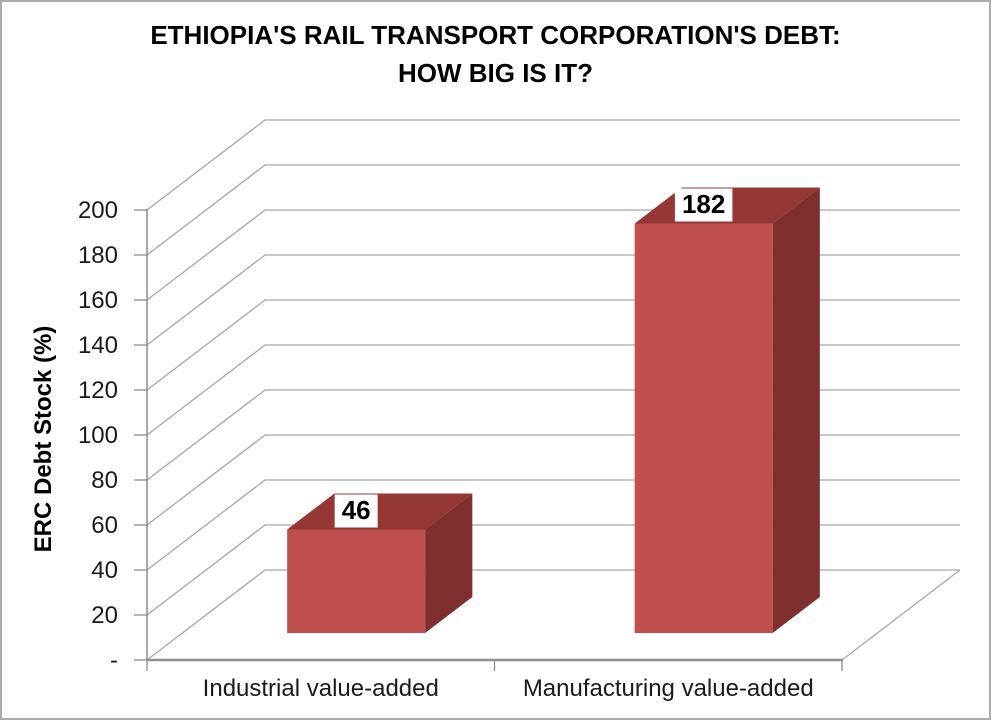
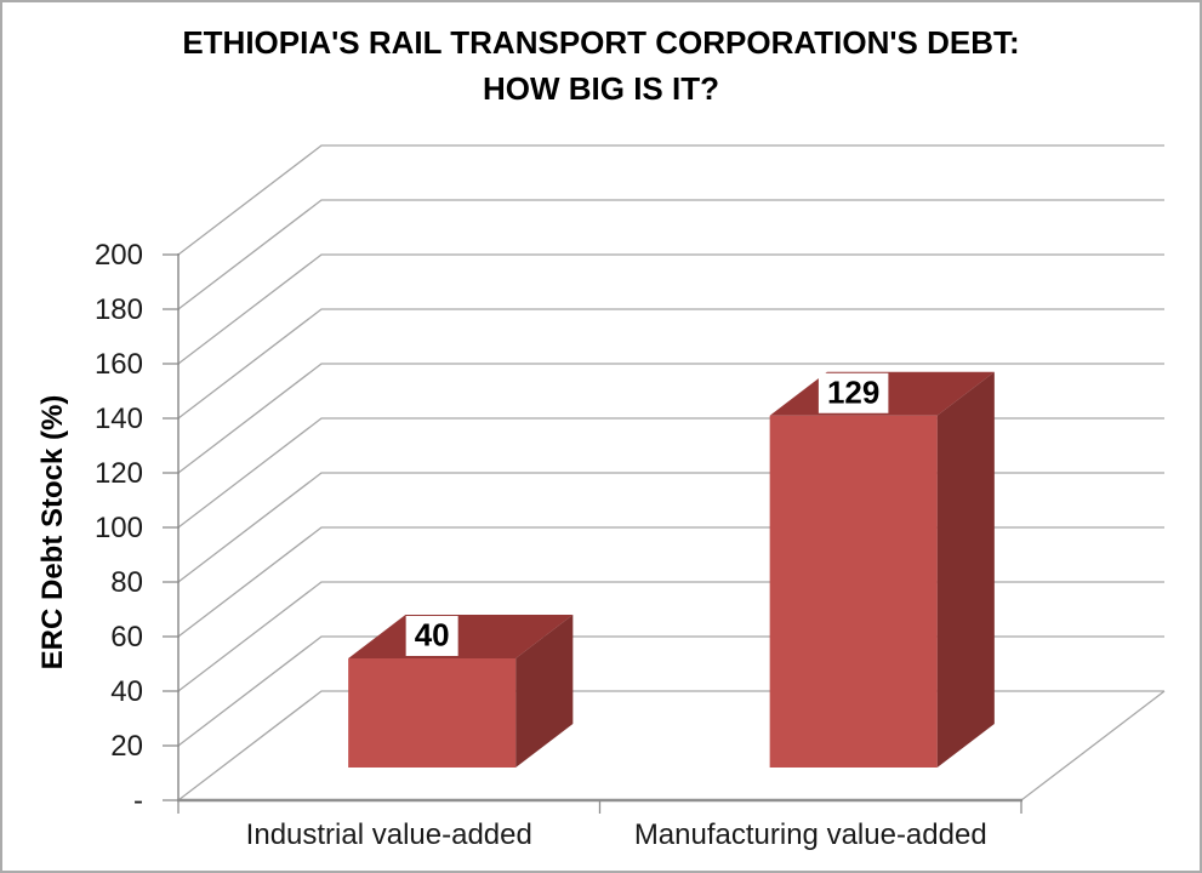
Industrial value-added: 46 -> 40
Manufacturing value-added: 182 -> 129
